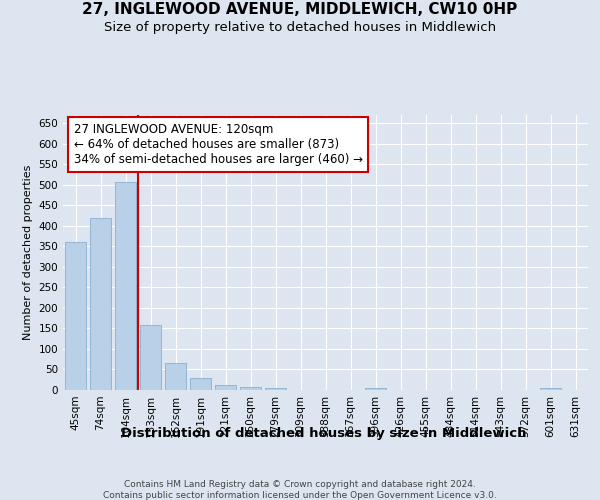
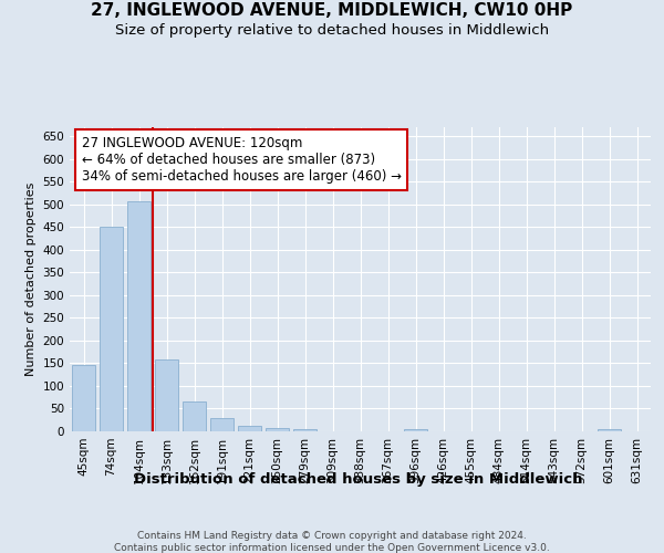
45sqm: 360 -> 147
74sqm: 420 -> 450
